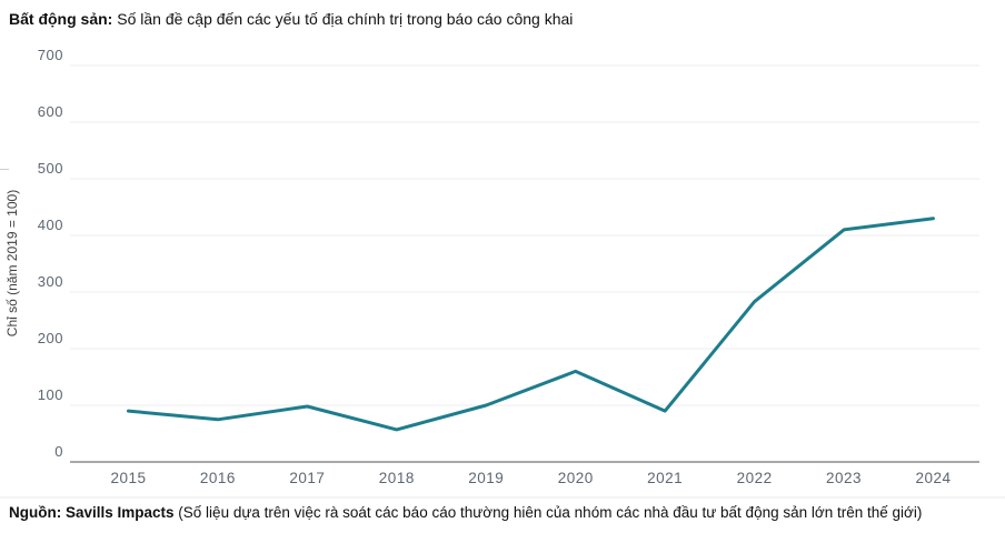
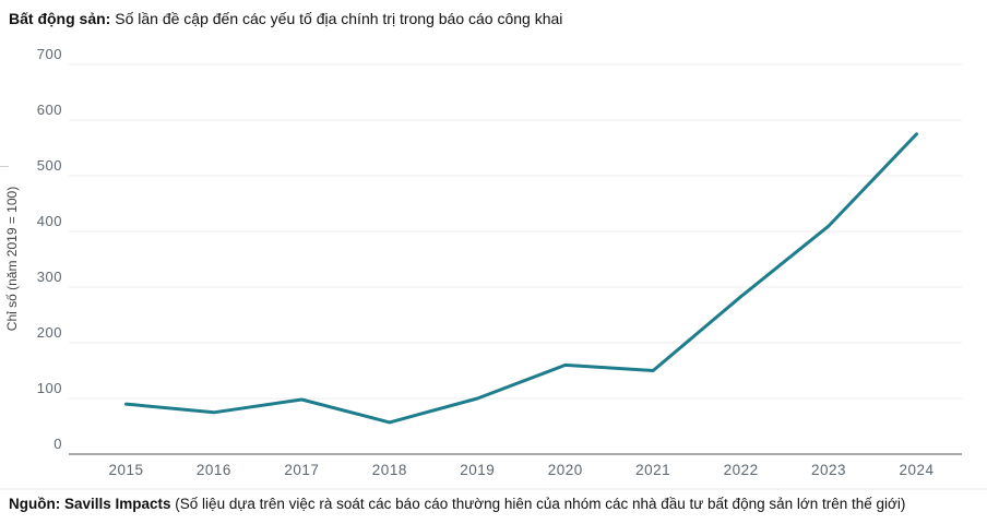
2021: 90 -> 150
2024: 430 -> 580
